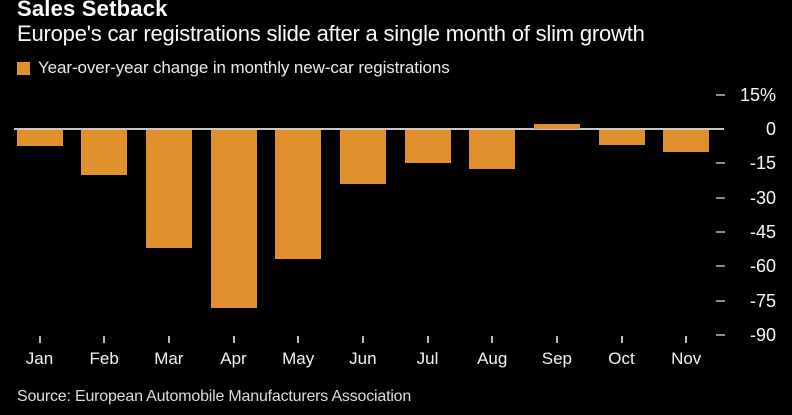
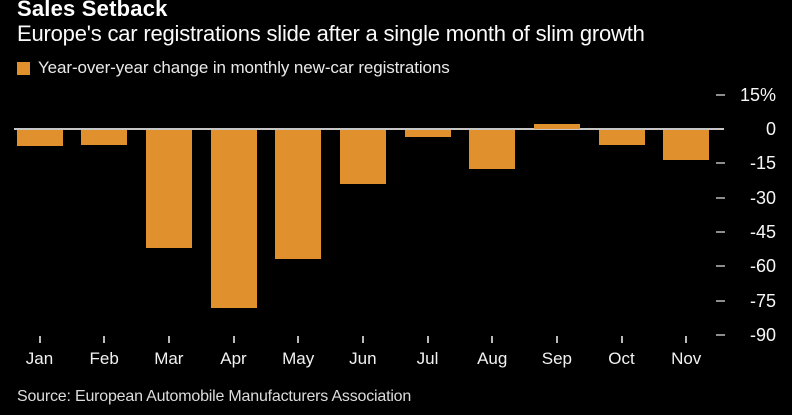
Feb: -20% -> -7%
Jul: -15% -> -4%
Nov: -10% -> -14%
